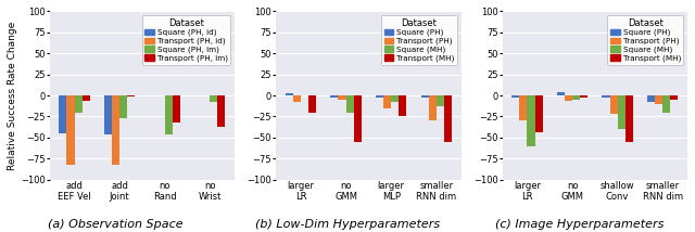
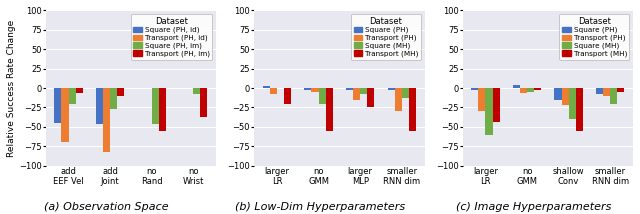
Transport (PH, id)/add EEF Vel: -82 -> -70
Transport (PH, im)/add Joint: -1 -> -10
Transport (PH, im)/no Rand: -32 -> -56
Square (PH)/shallow Conv: -3 -> -16
